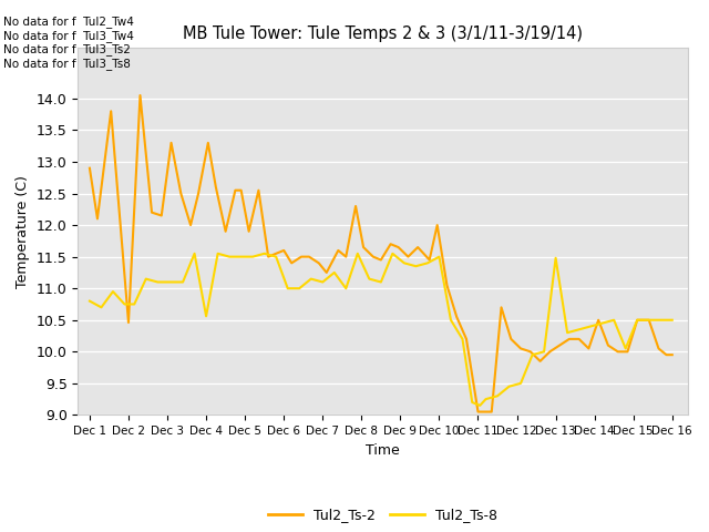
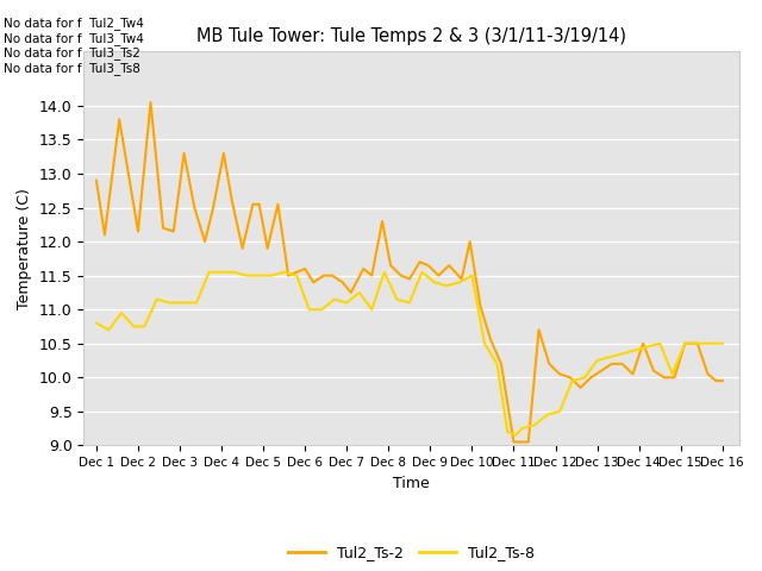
Tul2_Ts-2/Dec 2: 10.46 -> 12.15
Tul2_Ts-8/Dec 4: 10.56 -> 11.55
Tul2_Ts-8/Dec 13: 11.48 -> 10.25
